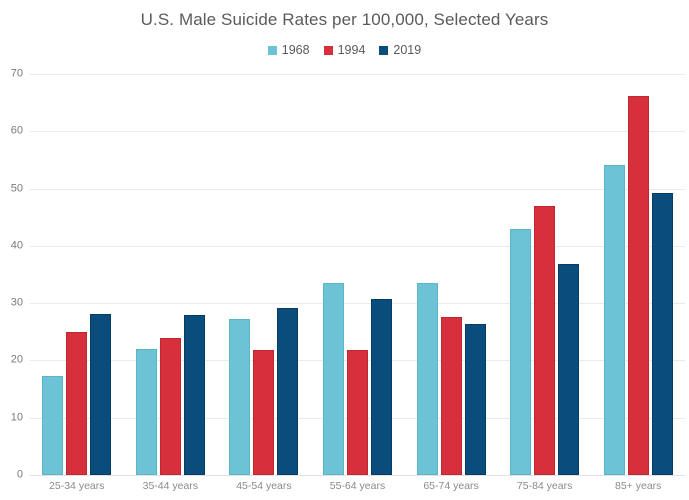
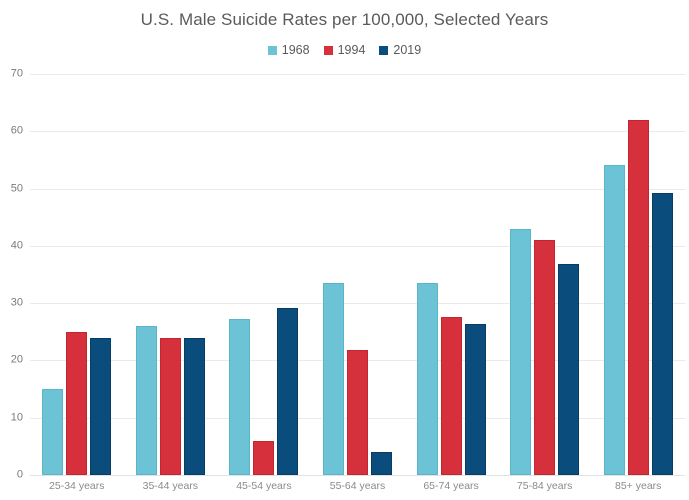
1968/25-34 years: 17 -> 15
2019/25-34 years: 28 -> 24
1968/35-44 years: 22 -> 26
2019/35-44 years: 28 -> 24
1994/45-54 years: 22 -> 6
2019/55-64 years: 31 -> 4
1994/75-84 years: 47 -> 41
1994/85+ years: 66 -> 62
